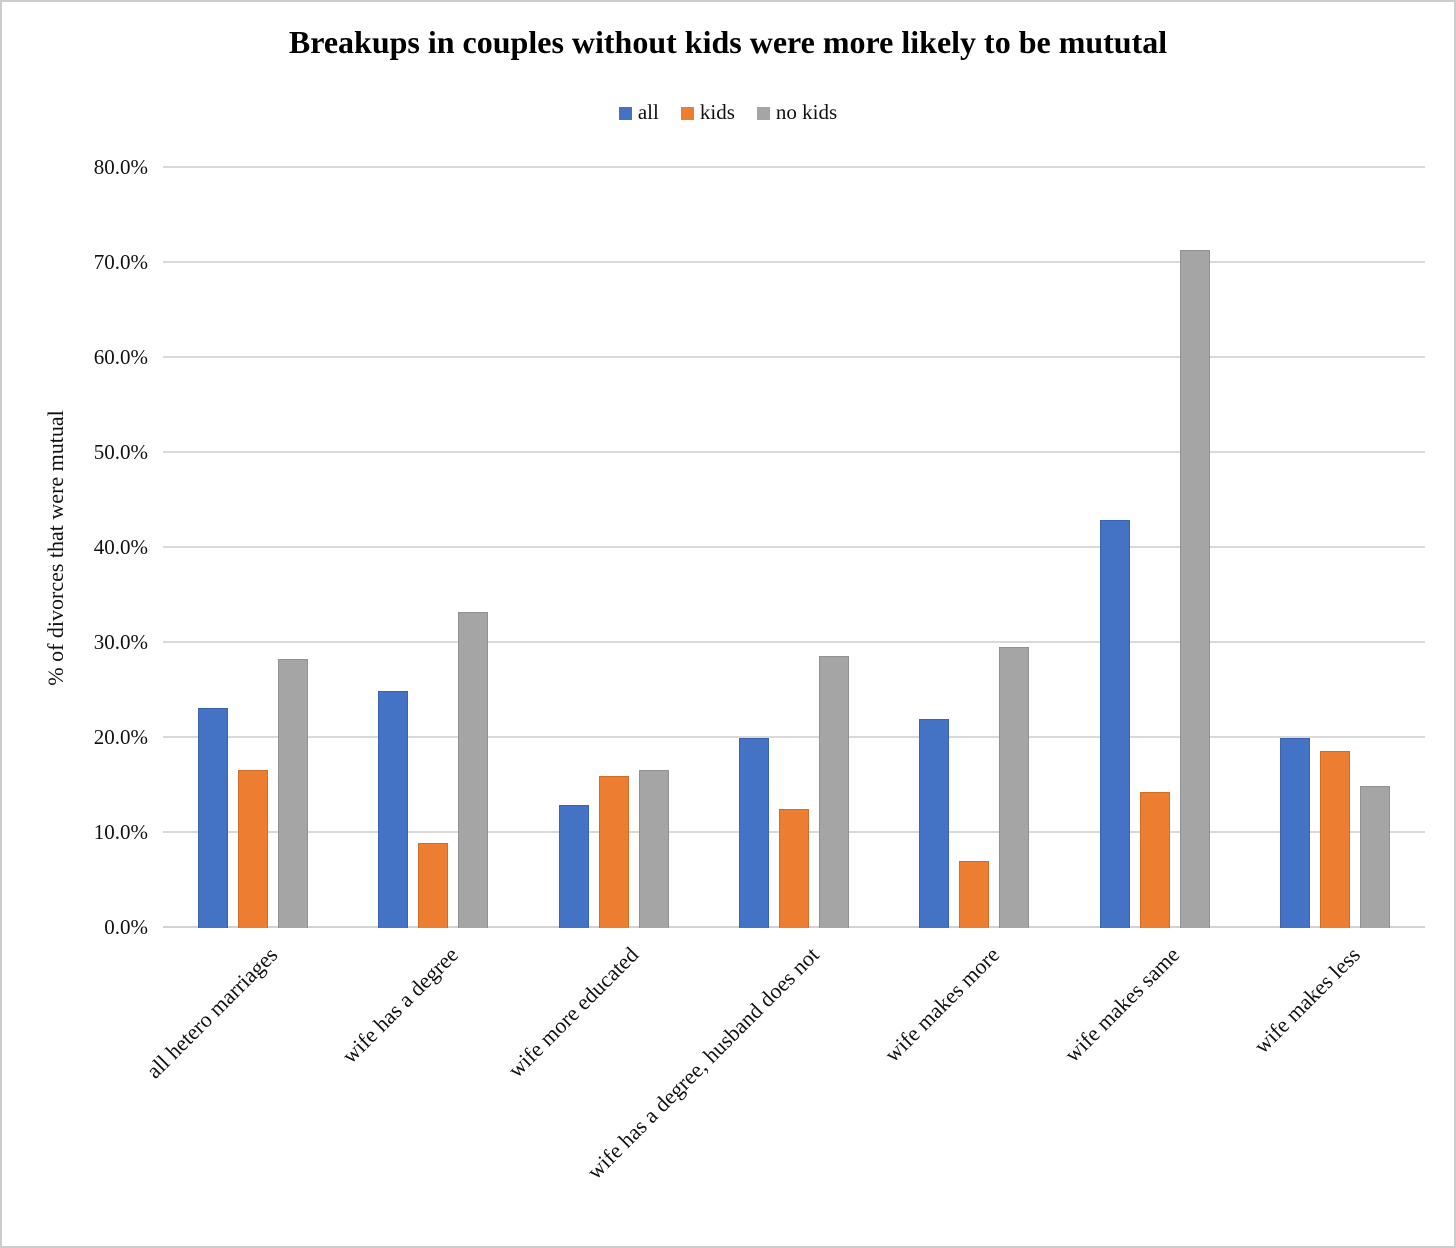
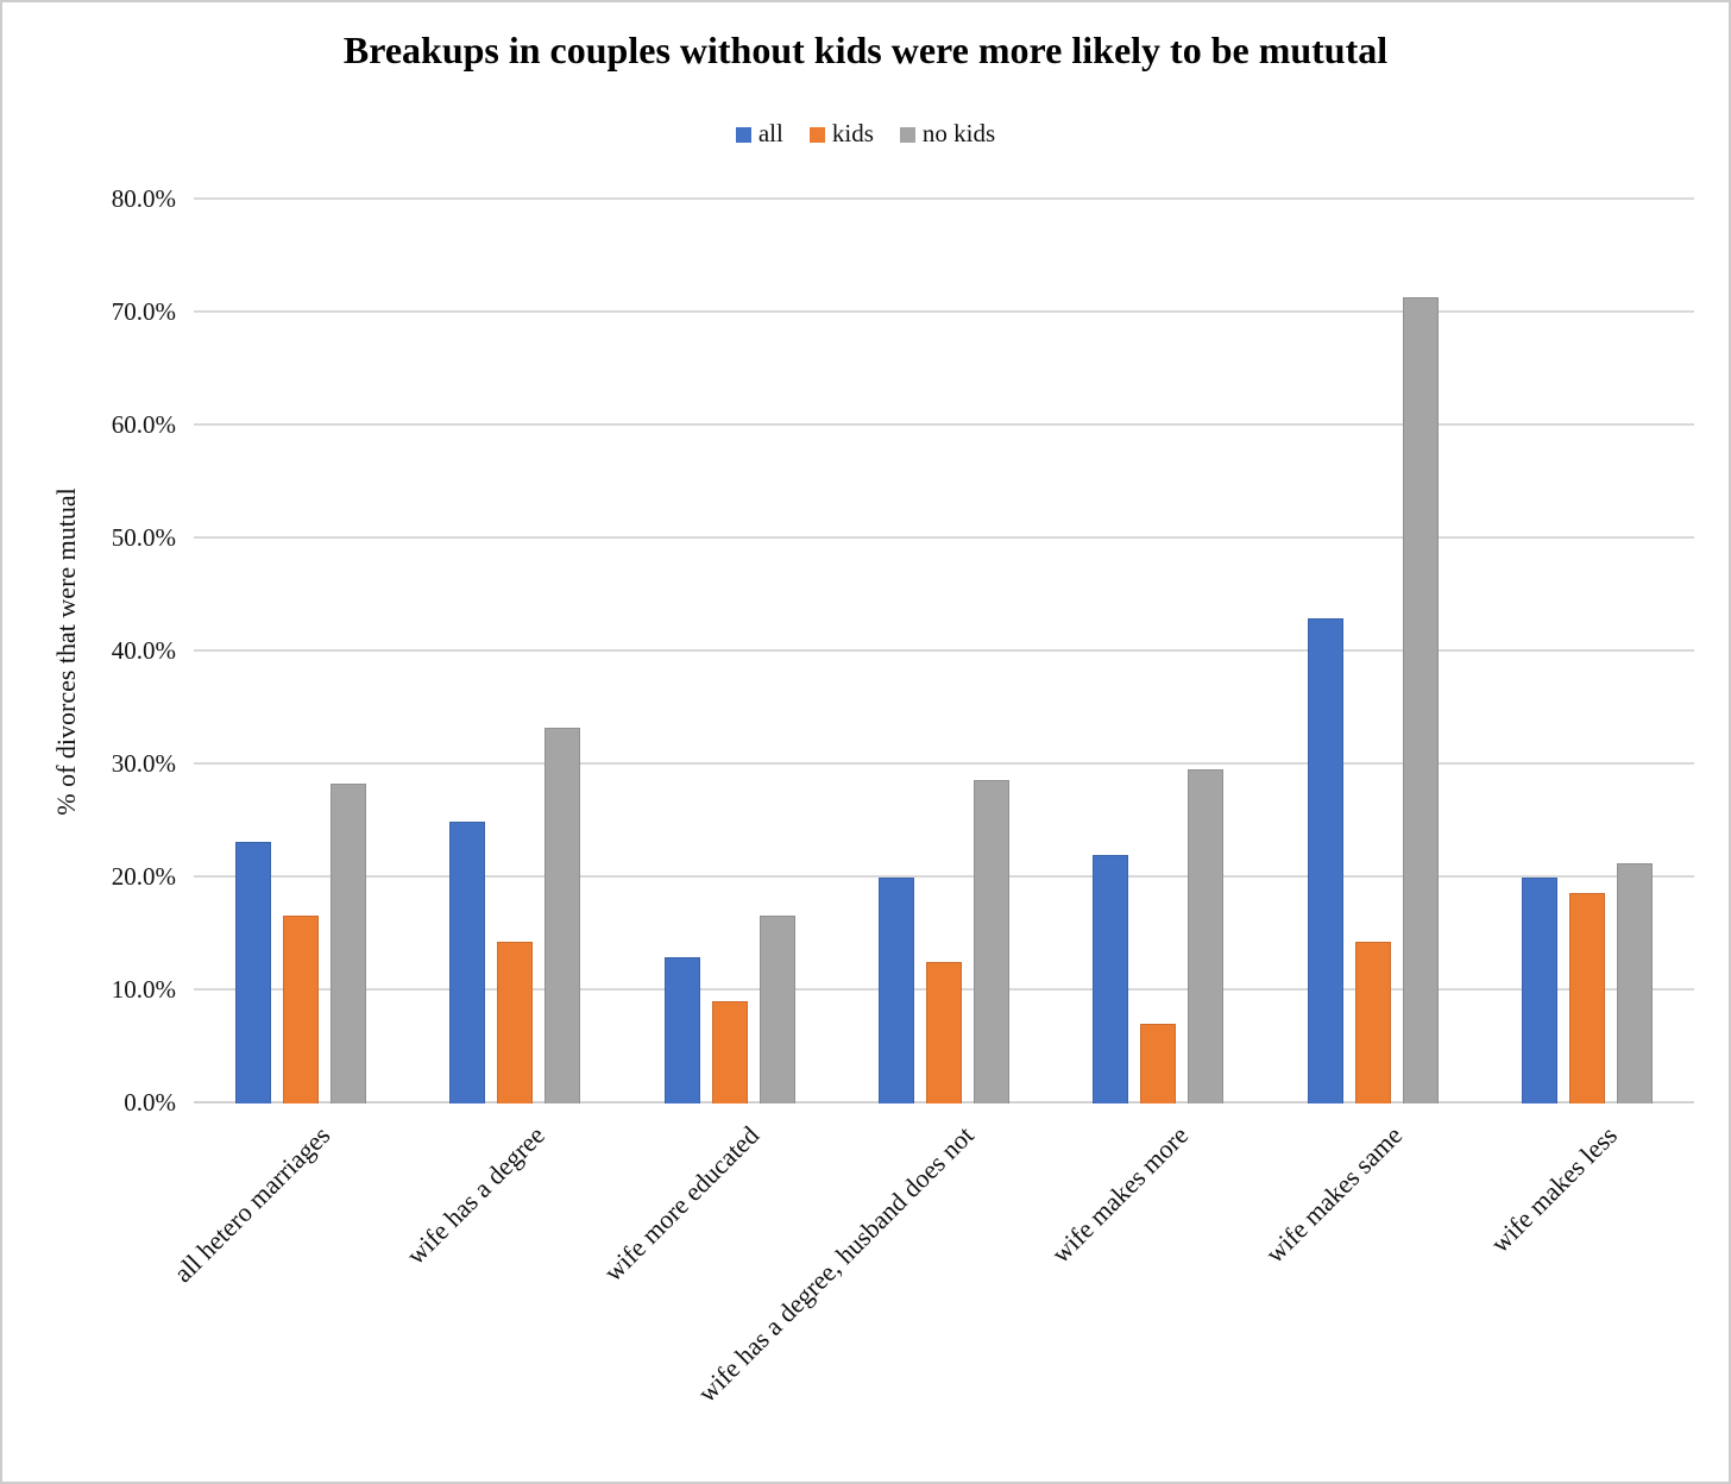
kids/wife has a degree: 9% -> 14%
kids/wife more educated: 16% -> 9%
no kids/wife makes less: 15% -> 21%
